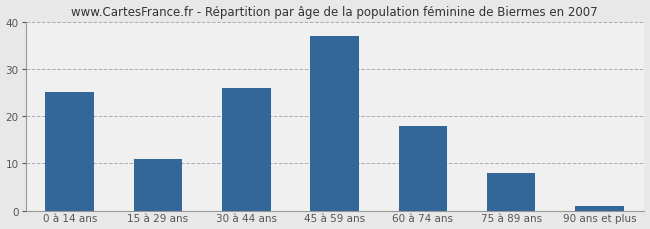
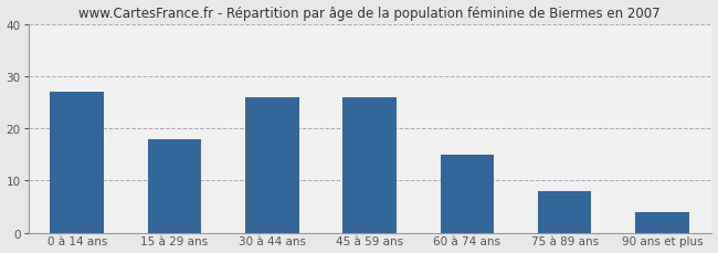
0 à 14 ans: 25 -> 27
15 à 29 ans: 11 -> 18
45 à 59 ans: 37 -> 26
60 à 74 ans: 18 -> 15
90 ans et plus: 1 -> 4
